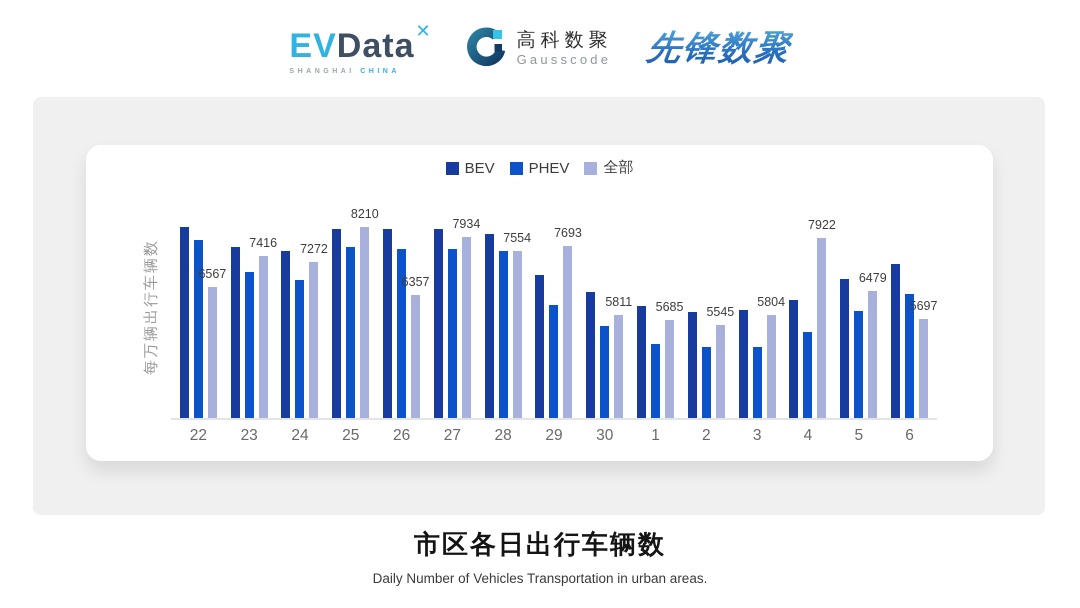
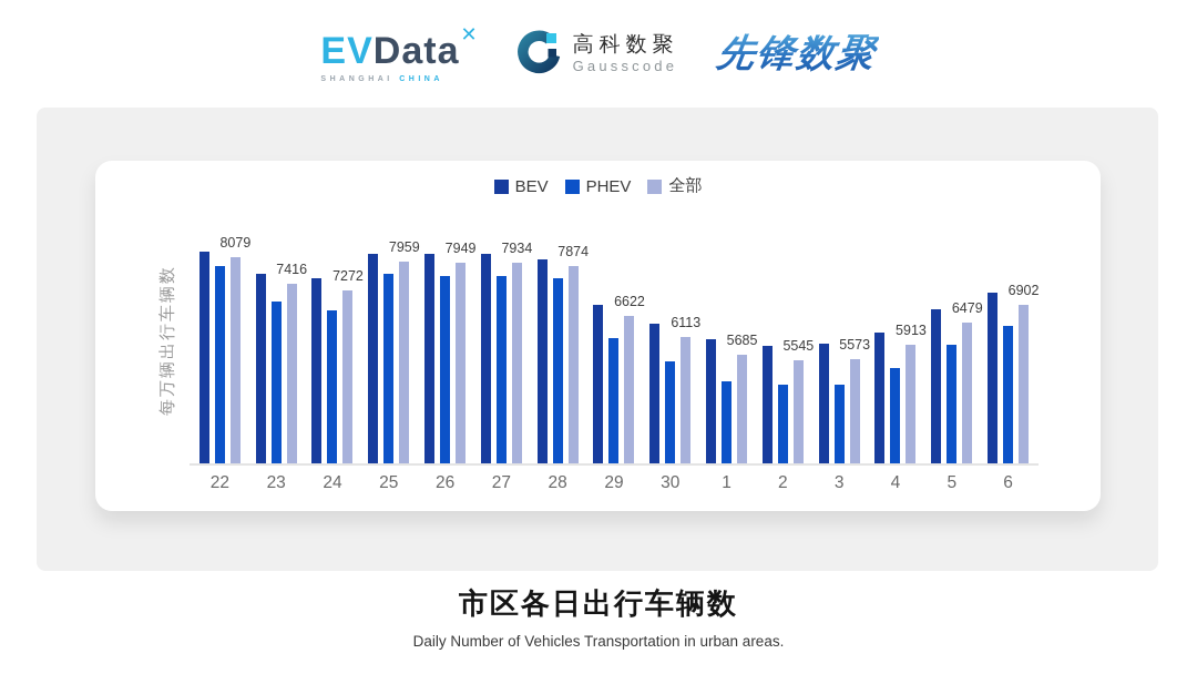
全部/22: 6567 -> 8079
全部/25: 8210 -> 7959
全部/26: 6357 -> 7949
全部/28: 7554 -> 7874
全部/29: 7693 -> 6622
全部/30: 5811 -> 6113
全部/3: 5804 -> 5573
全部/4: 7922 -> 5913
全部/6: 5697 -> 6902
